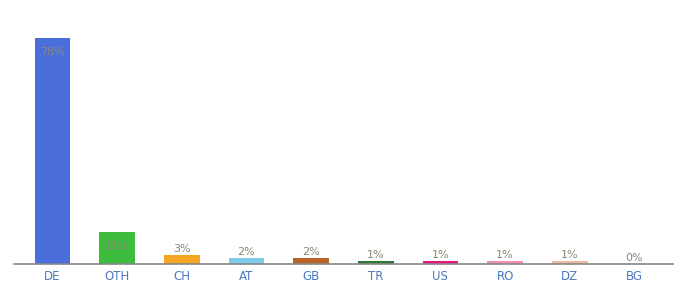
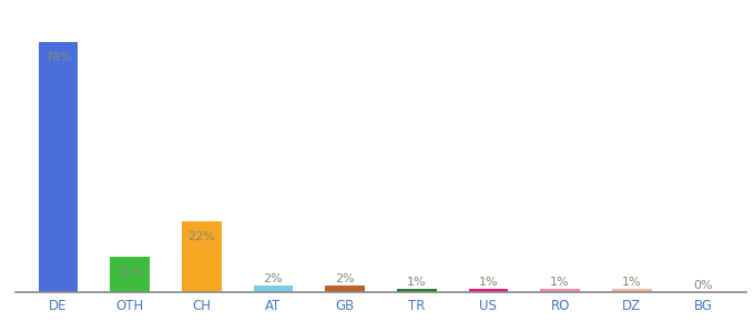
CH: 3% -> 22%
